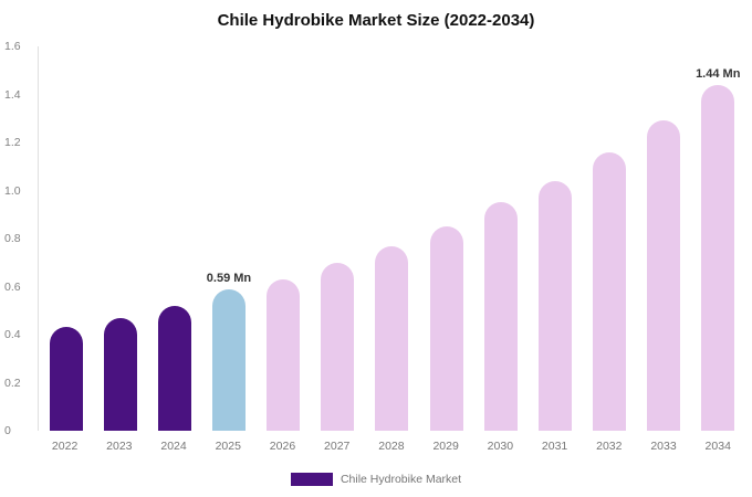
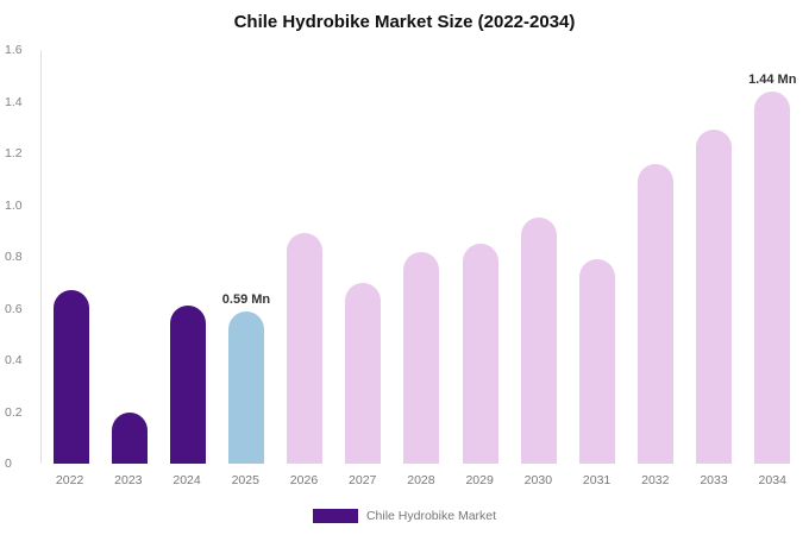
2022: 0.43 -> 0.67
2023: 0.47 -> 0.20
2024: 0.52 -> 0.61
2026: 0.63 -> 0.89
2028: 0.77 -> 0.82
2031: 1.04 -> 0.79
